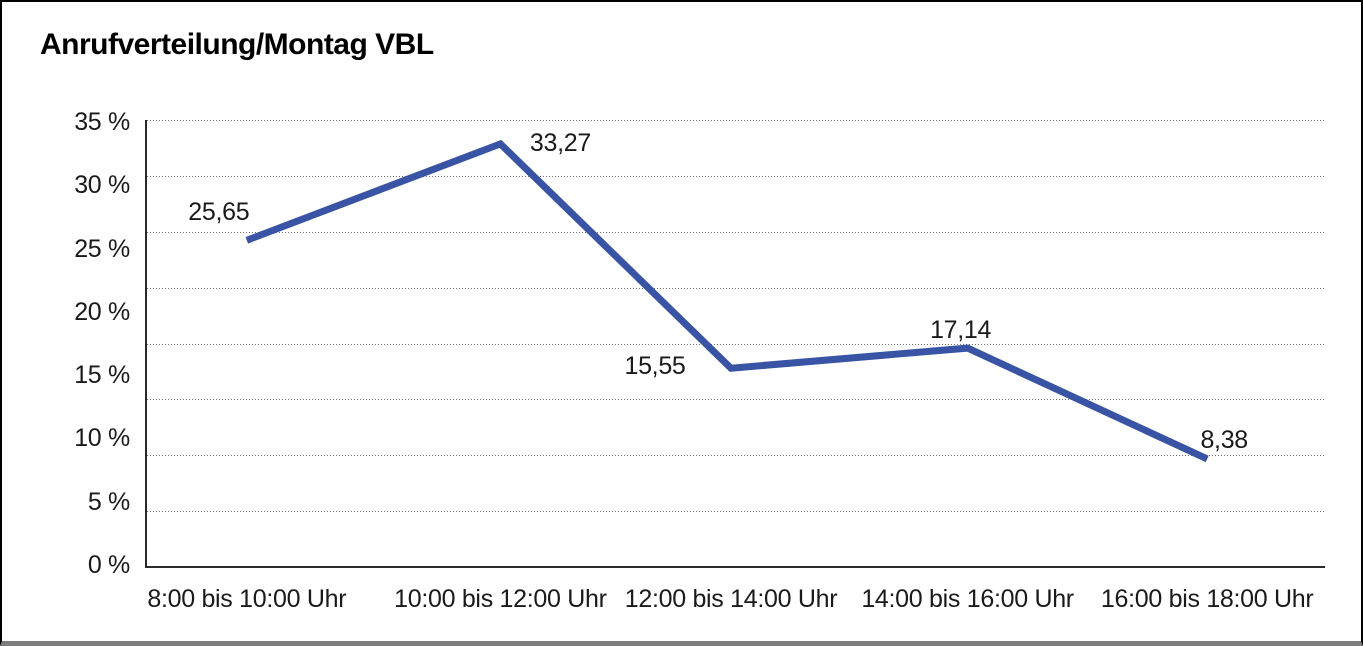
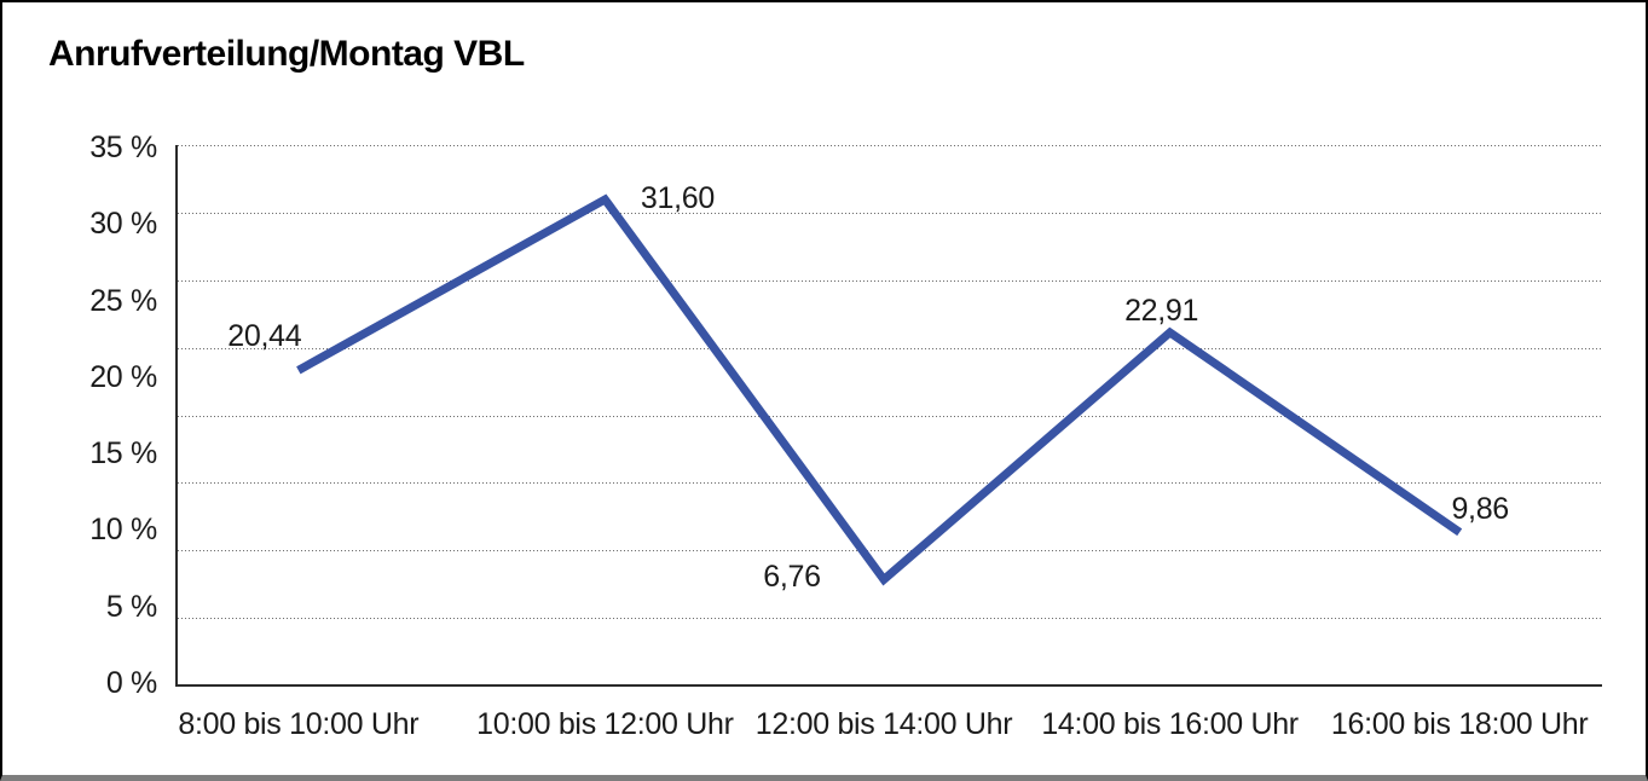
8:00 bis 10:00 Uhr: 25,65 -> 20,44
10:00 bis 12:00 Uhr: 33,27 -> 31,60
12:00 bis 14:00 Uhr: 15,55 -> 6,76
14:00 bis 16:00 Uhr: 17,14 -> 22,91
16:00 bis 18:00 Uhr: 8,38 -> 9,86
